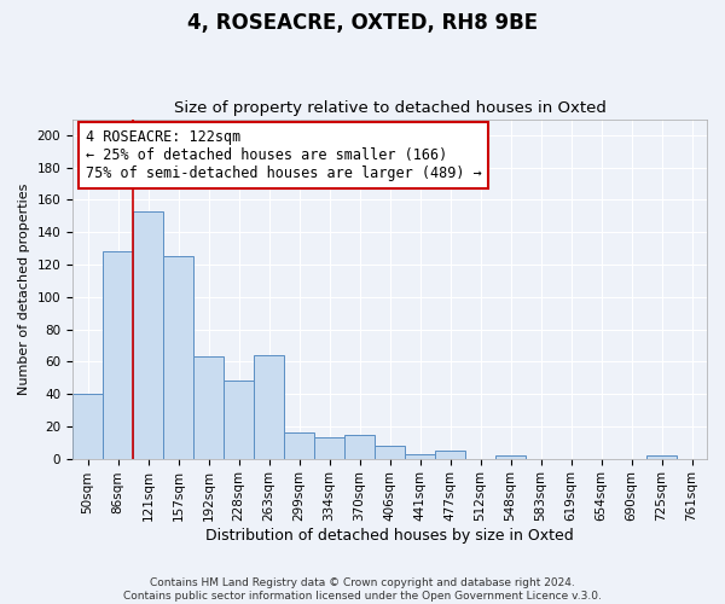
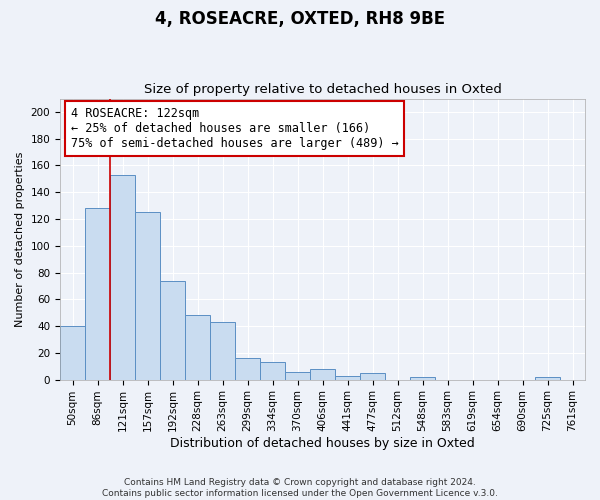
192sqm: 63 -> 74
263sqm: 64 -> 43
370sqm: 15 -> 6
